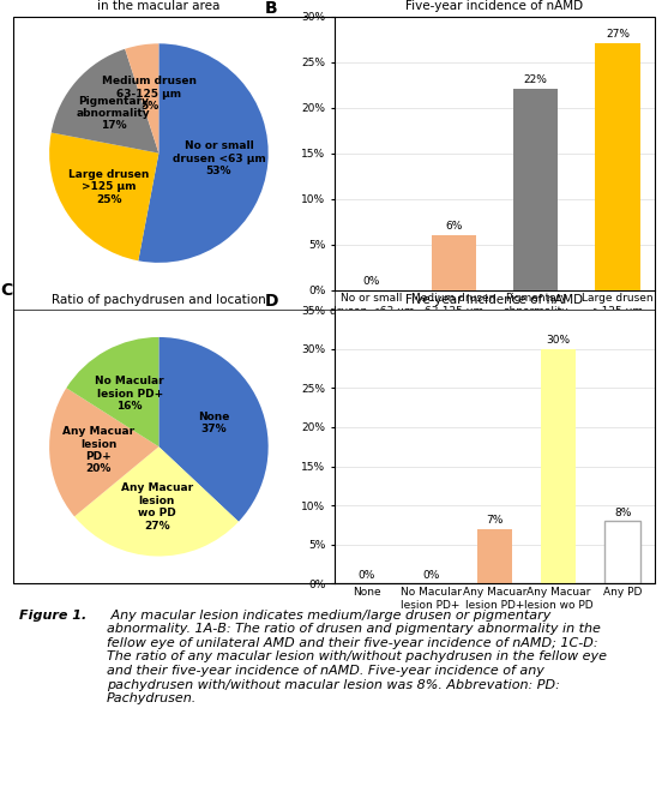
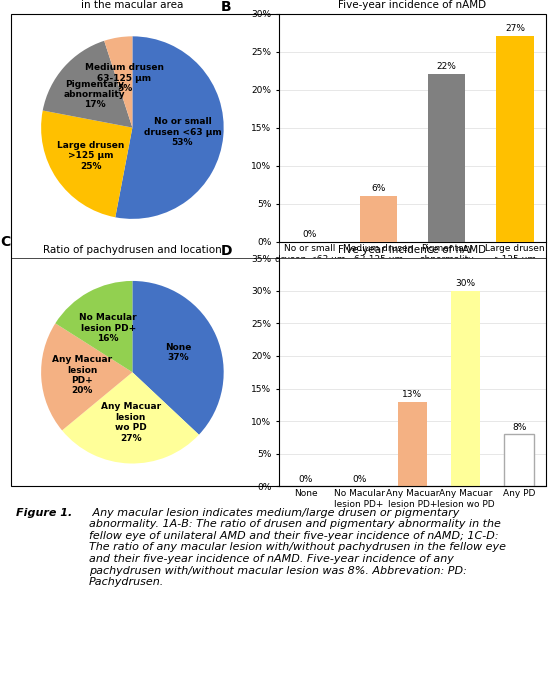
Any Macuar lesion PD+: 7% -> 13%
